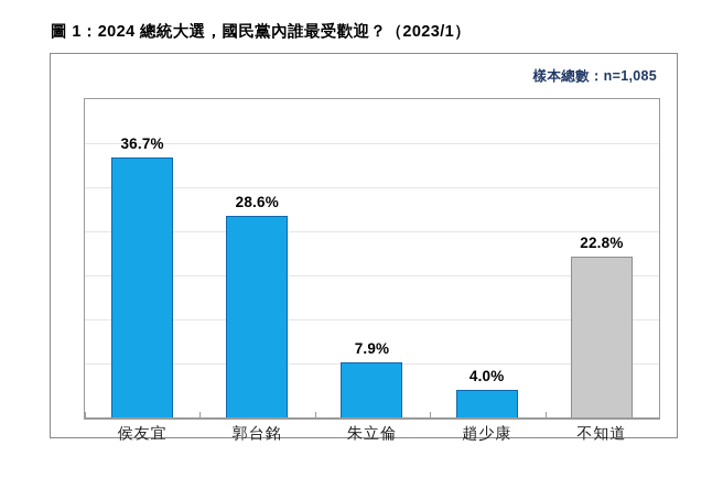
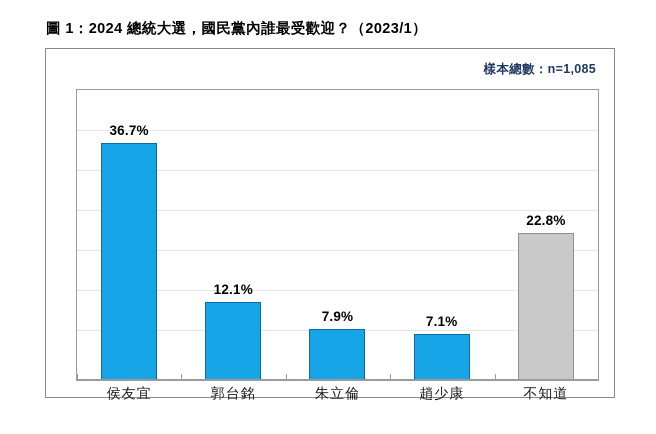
郭台銘: 28.6% -> 12.1%
趙少康: 4.0% -> 7.1%
